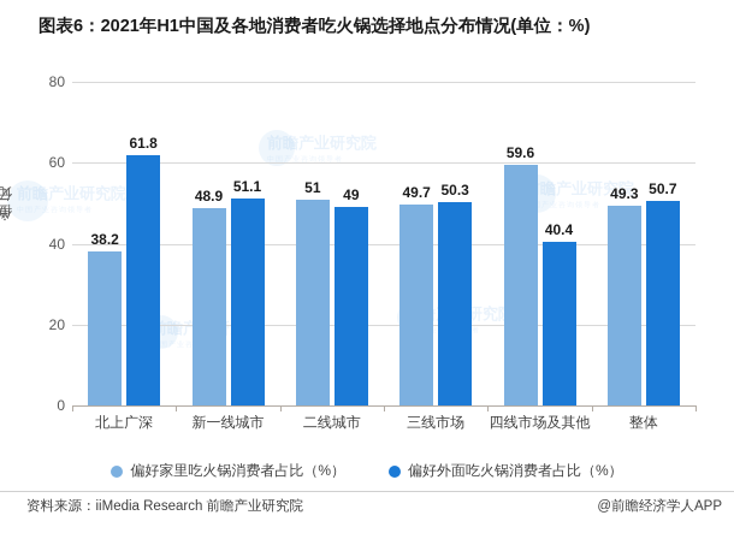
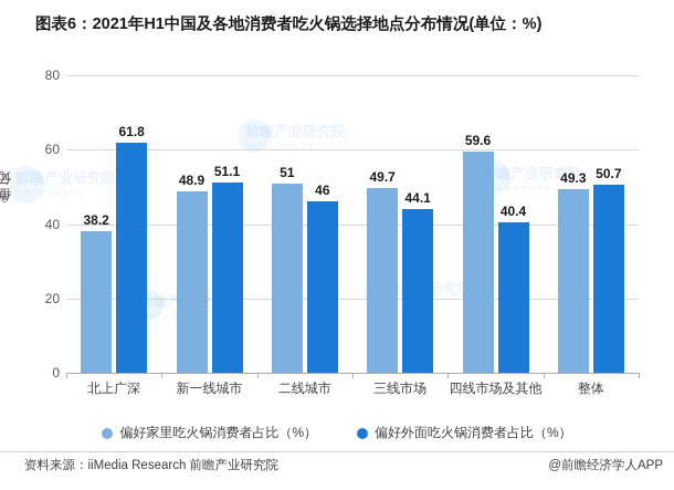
偏好外面吃火锅消费者占比（%）/二线城市: 49 -> 46
偏好外面吃火锅消费者占比（%）/三线市场: 50.3 -> 44.1
